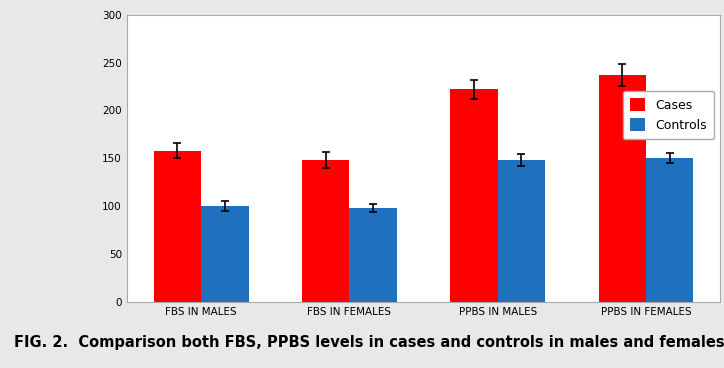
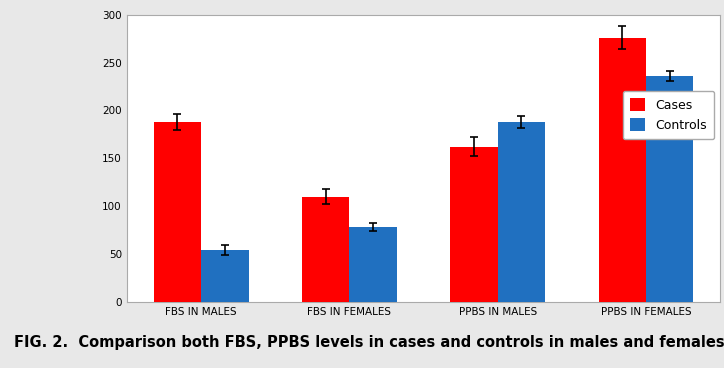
Cases/FBS IN MALES: 158 -> 188
Controls/FBS IN MALES: 100 -> 54
Cases/FBS IN FEMALES: 148 -> 110
Controls/FBS IN FEMALES: 98 -> 78
Cases/PPBS IN MALES: 222 -> 162
Controls/PPBS IN MALES: 148 -> 188
Cases/PPBS IN FEMALES: 237 -> 276
Controls/PPBS IN FEMALES: 150 -> 236
